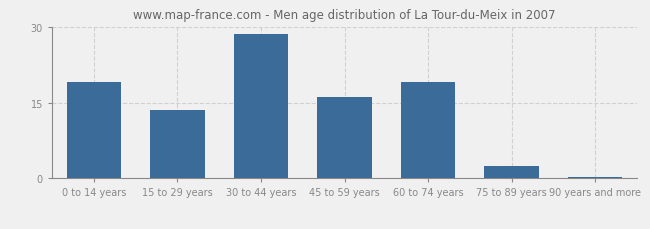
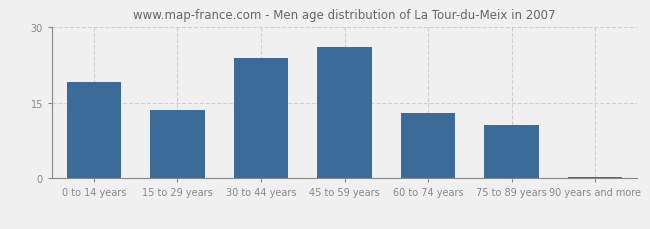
30 to 44 years: 28.5 -> 23.8
45 to 59 years: 16.0 -> 26.0
60 to 74 years: 19.0 -> 13.0
75 to 89 years: 2.5 -> 10.6
